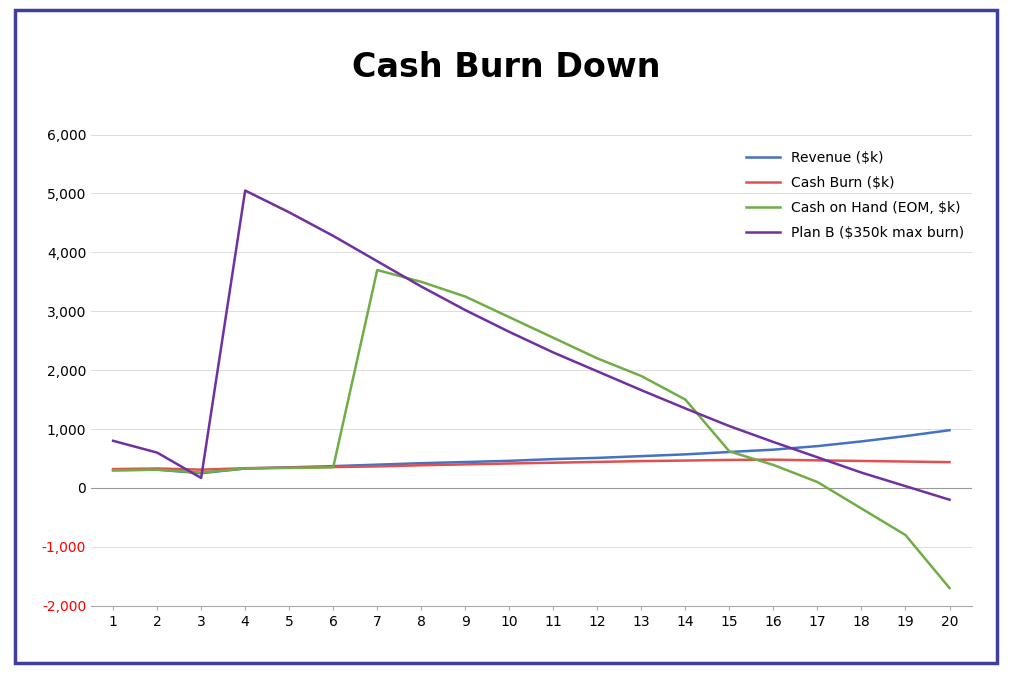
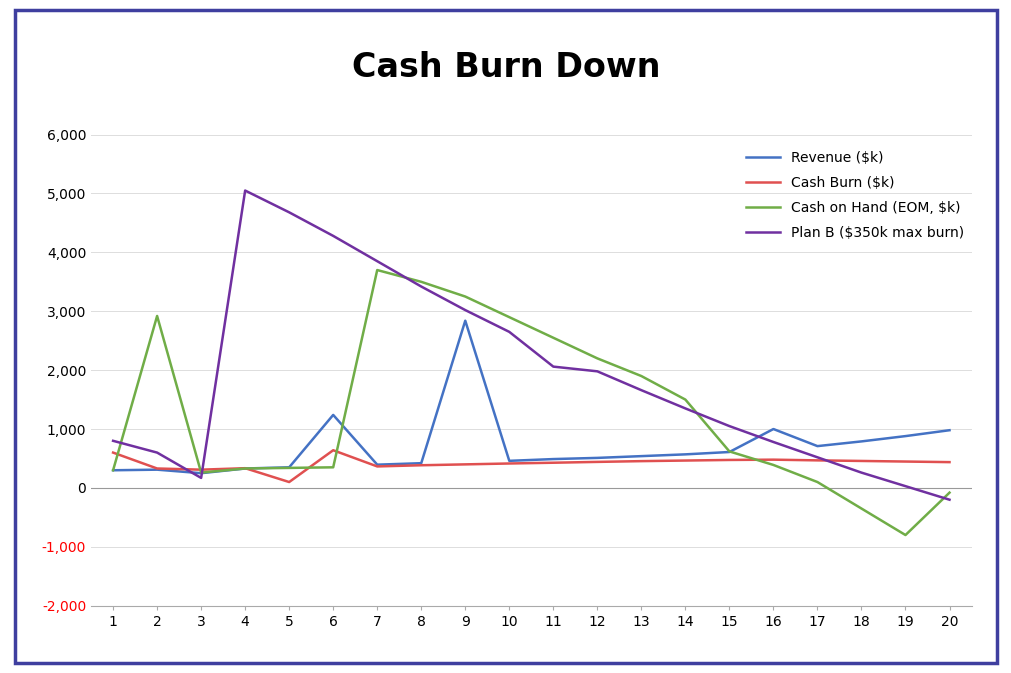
Cash Burn ($k)/1: 320 -> 600
Cash on Hand (EOM, $k)/2: 310 -> 2,920
Cash Burn ($k)/5: 340 -> 100
Revenue ($k)/6: 370 -> 1,240
Cash Burn ($k)/6: 360 -> 640
Revenue ($k)/9: 440 -> 2,840
Plan B ($350k max burn)/11: 2,300 -> 2,060
Revenue ($k)/16: 650 -> 1,000
Cash on Hand (EOM, $k)/20: -1,700 -> -80
